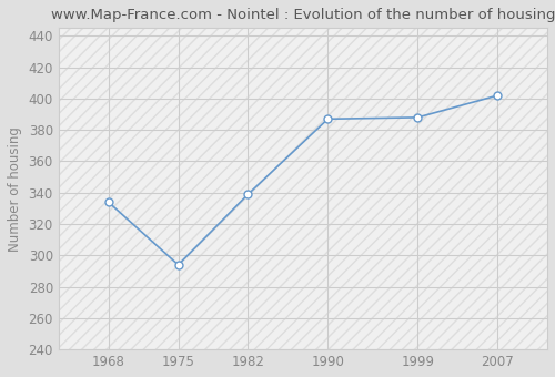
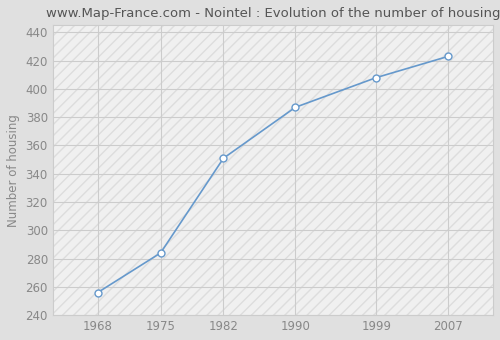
1968: 334 -> 256
1975: 294 -> 284
1982: 339 -> 351
1999: 388 -> 408
2007: 402 -> 423
